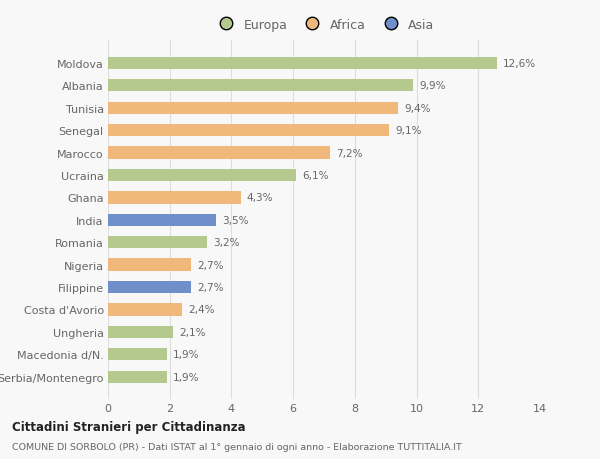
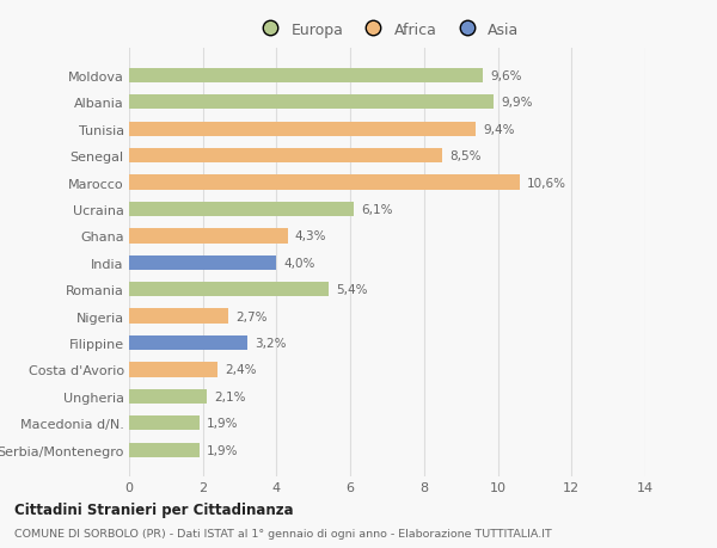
Moldova: 12,6% -> 9,6%
Senegal: 9,1% -> 8,5%
Marocco: 7,2% -> 10,6%
India: 3,5% -> 4,0%
Romania: 3,2% -> 5,4%
Filippine: 2,7% -> 3,2%
